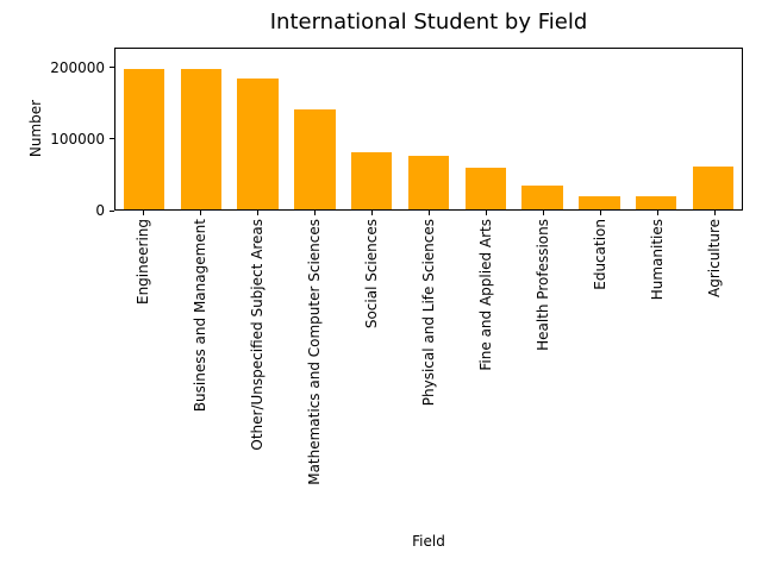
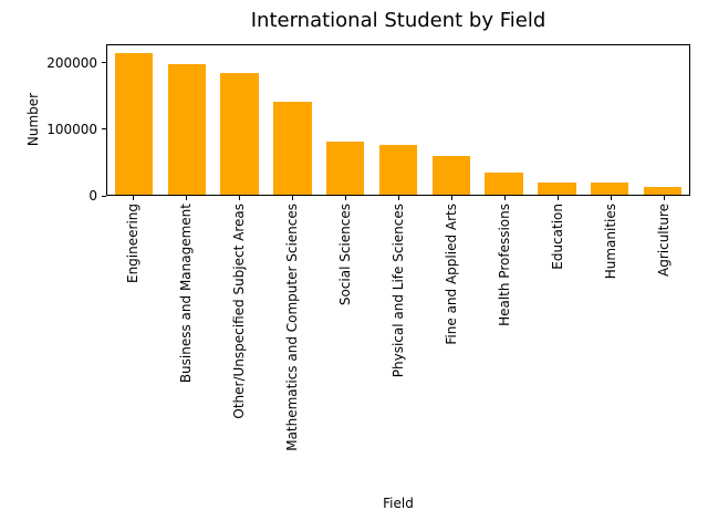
Engineering: 200000 -> 220000
Agriculture: 60000 -> 10000
